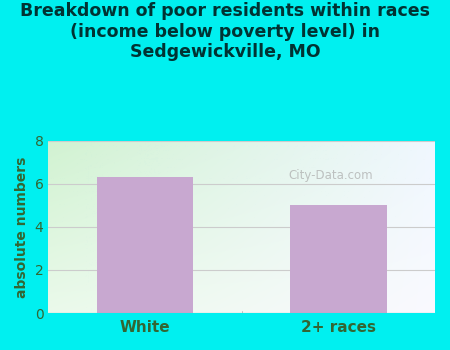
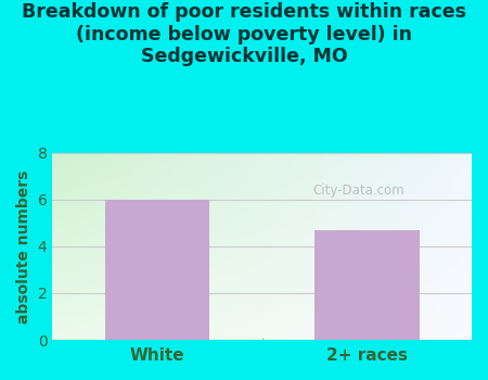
White: 6.3 -> 6.0
2+ races: 5.0 -> 4.7
